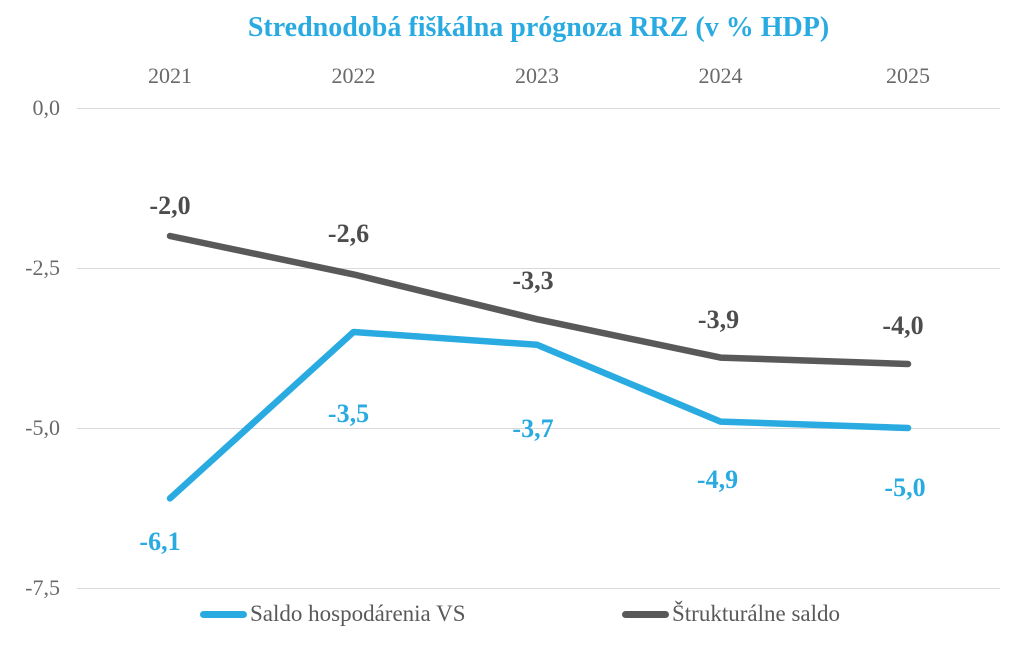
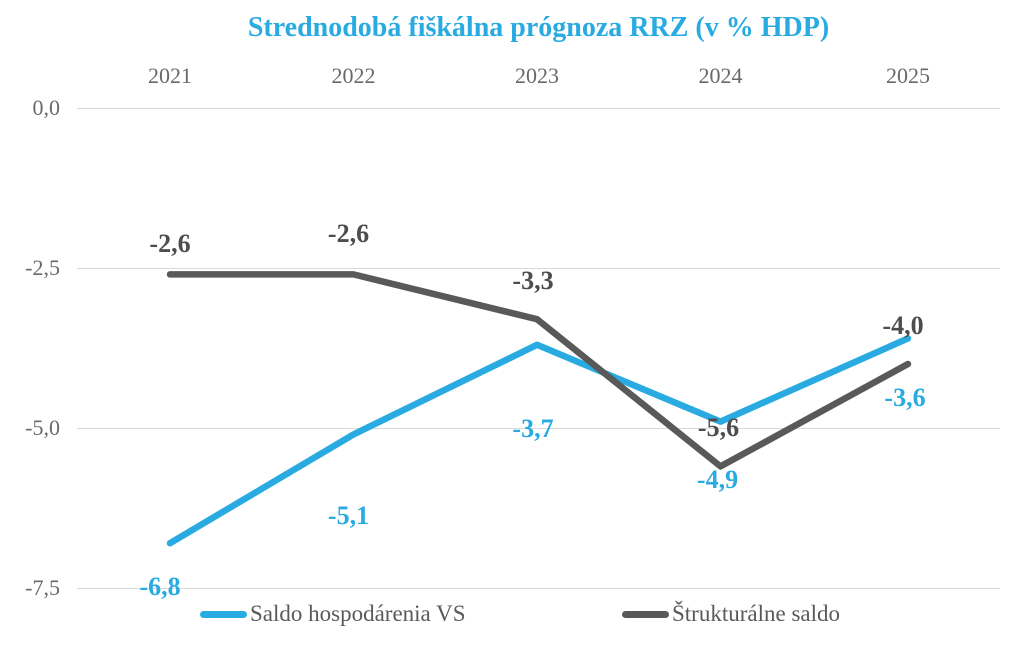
Saldo hospodárenia VS/2021: -6,1 -> -6,8
Štrukturálne saldo/2021: -2,0 -> -2,6
Saldo hospodárenia VS/2022: -3,5 -> -5,1
Štrukturálne saldo/2024: -3,9 -> -5,6
Saldo hospodárenia VS/2025: -5,0 -> -3,6
